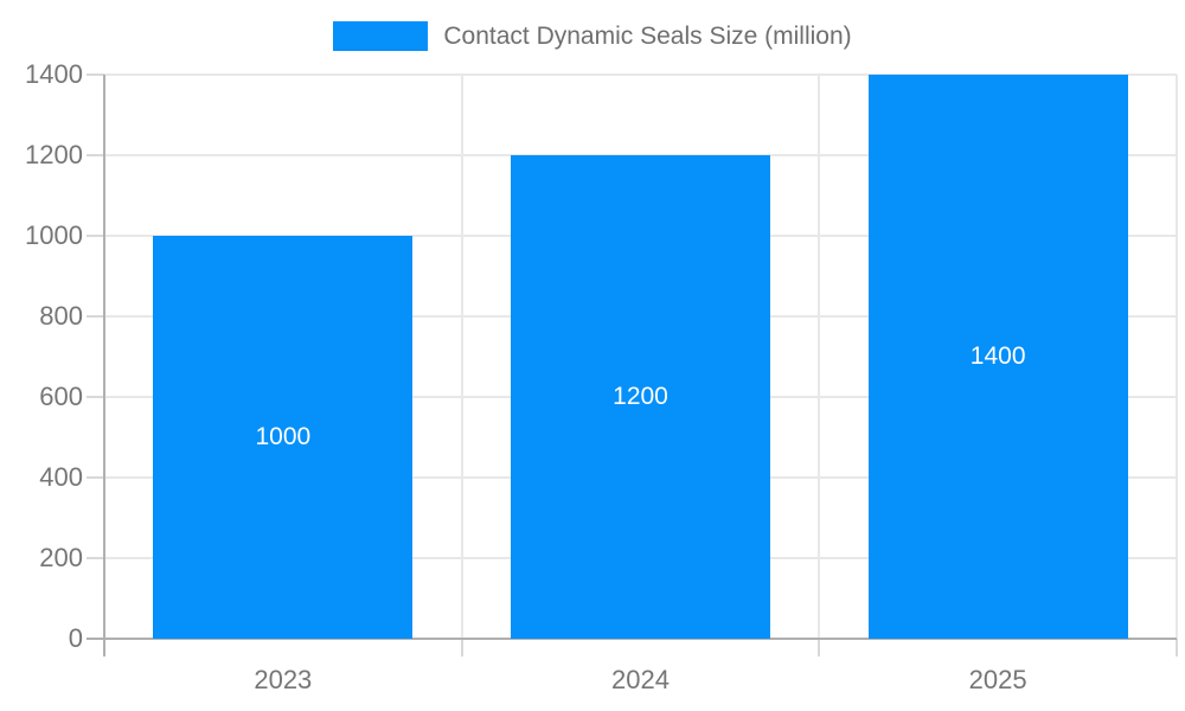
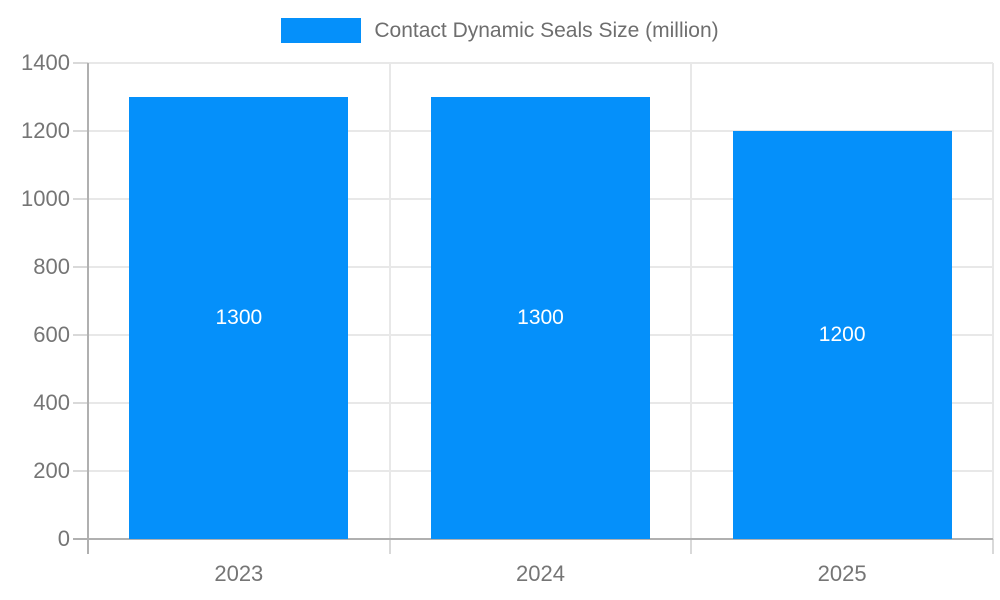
2023: 1000 -> 1300
2024: 1200 -> 1300
2025: 1400 -> 1200
